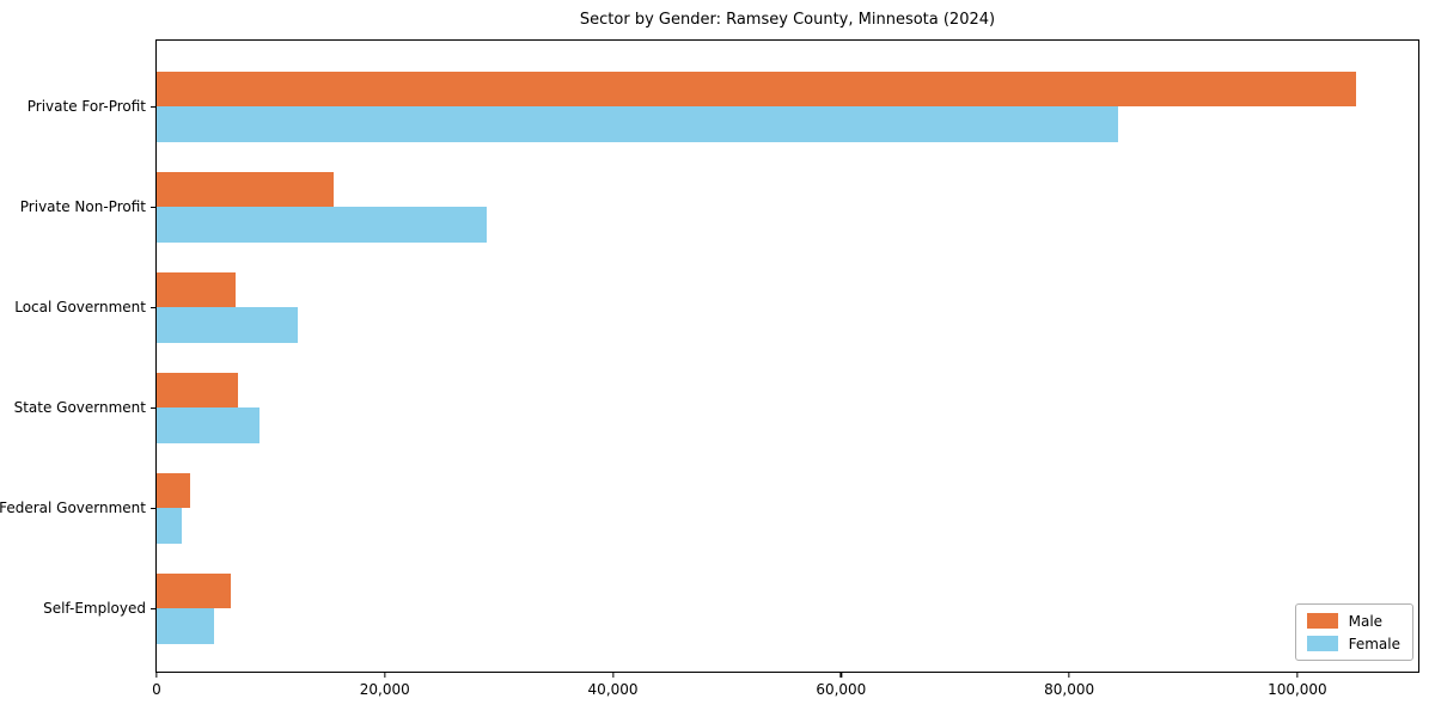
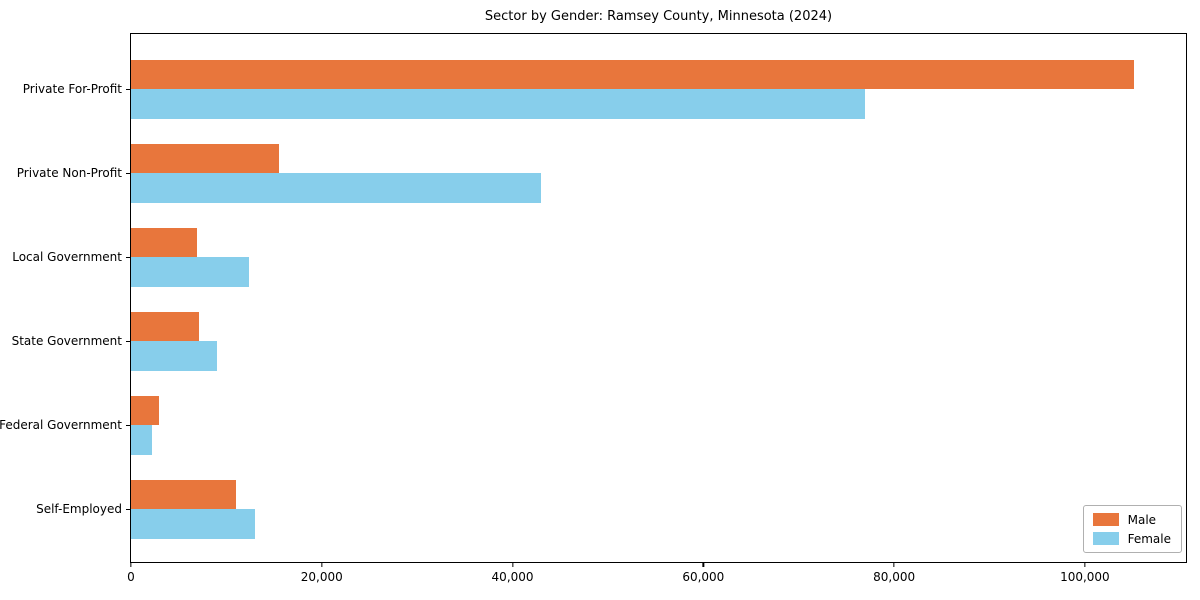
Female/Private For-Profit: 84000 -> 77000
Female/Private Non-Profit: 29000 -> 43000
Male/Self-Employed: 6000 -> 11000
Female/Self-Employed: 5000 -> 13000
